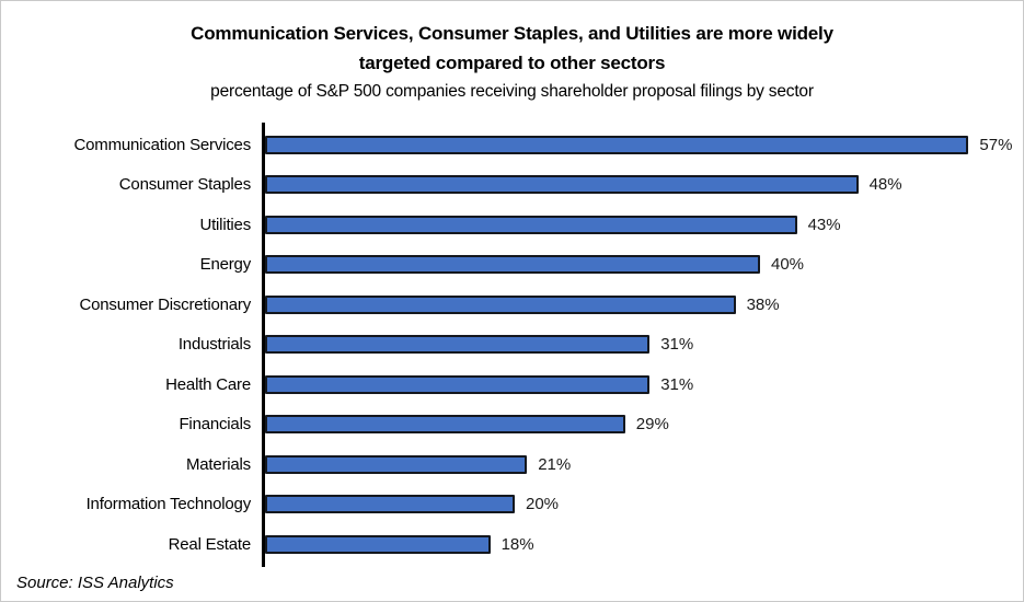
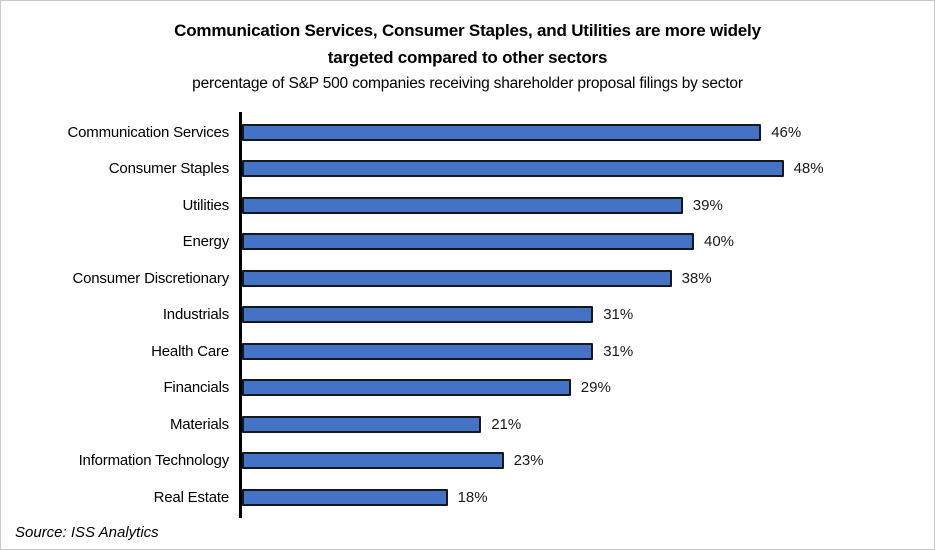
Communication Services: 57% -> 46%
Utilities: 43% -> 39%
Information Technology: 20% -> 23%
